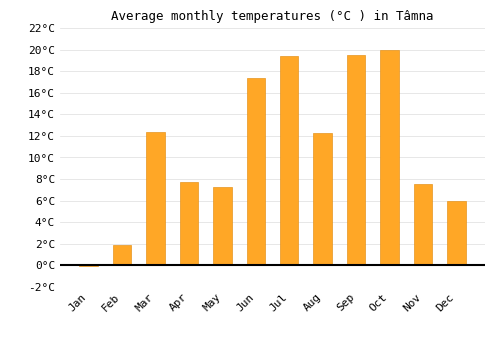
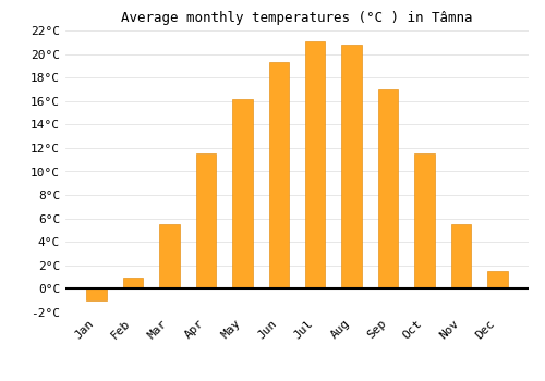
Jan: -0.1°C -> -1.0°C
Feb: 1.9°C -> 1.0°C
Mar: 12.4°C -> 5.5°C
Apr: 7.7°C -> 11.5°C
May: 7.3°C -> 16.2°C
Jun: 17.4°C -> 19.3°C
Jul: 19.4°C -> 21.1°C
Aug: 12.3°C -> 20.8°C
Sep: 19.5°C -> 17.0°C
Oct: 20.0°C -> 11.5°C
Nov: 7.5°C -> 5.5°C
Dec: 6.0°C -> 1.5°C
